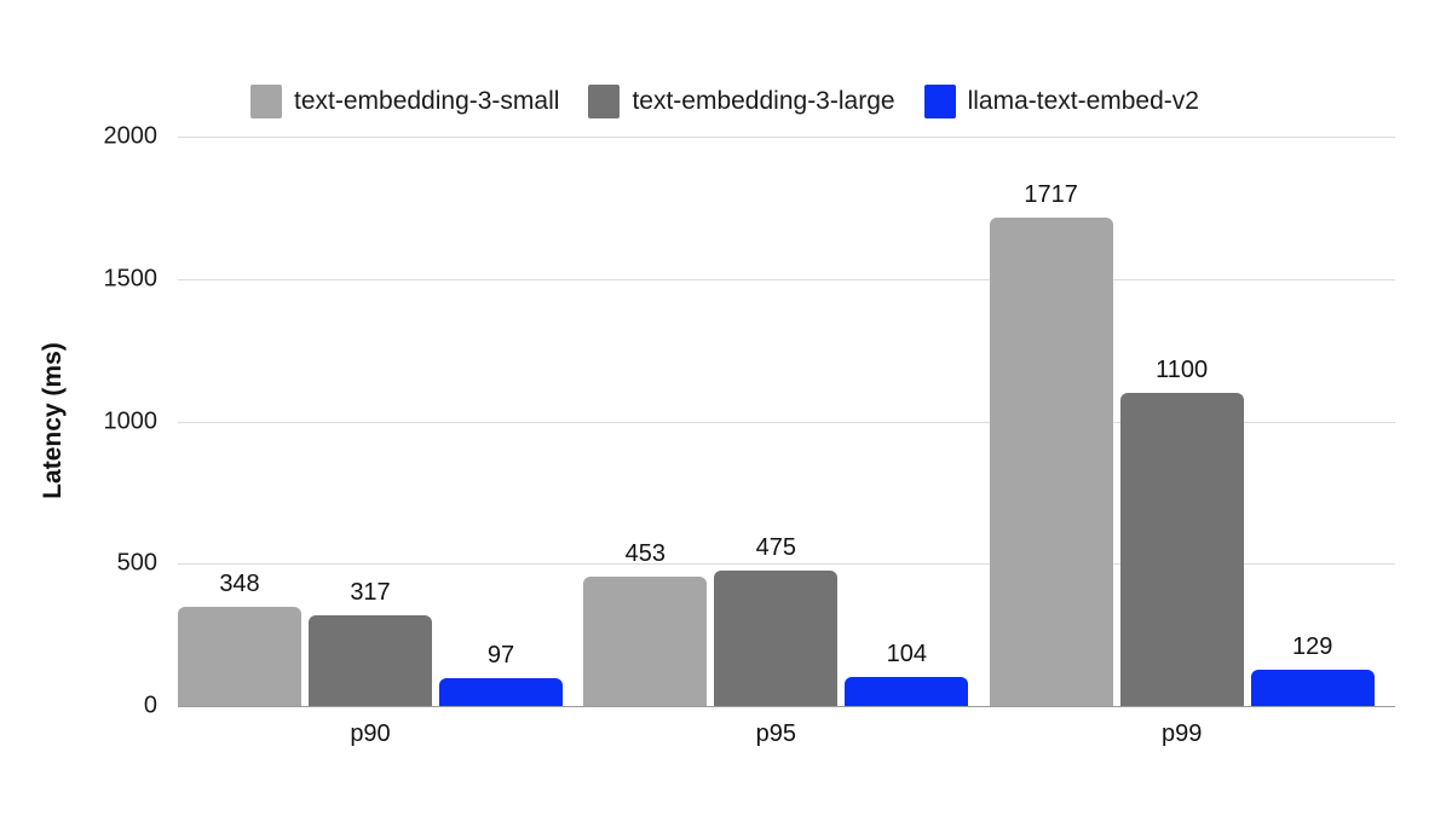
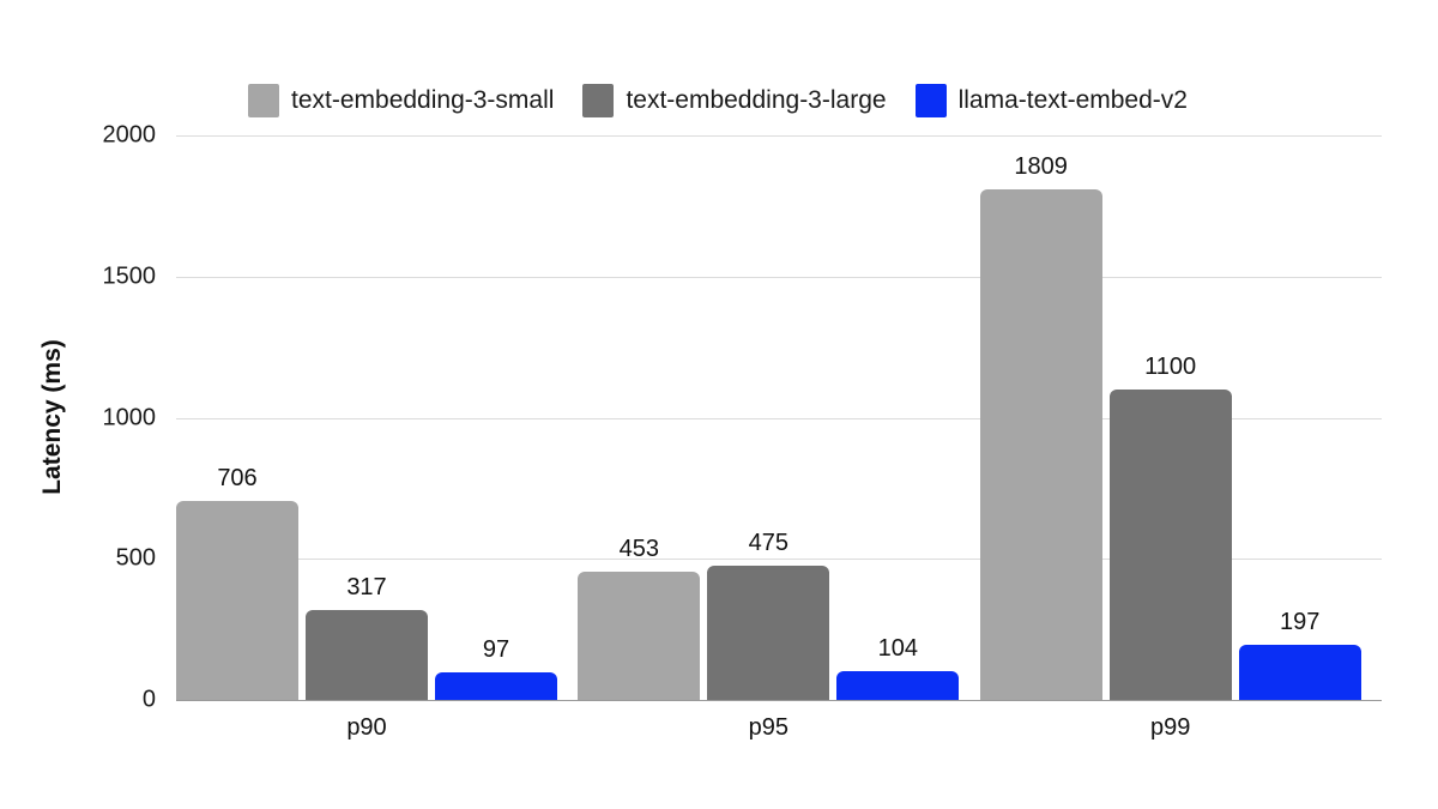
text-embedding-3-small/p90: 348 -> 706
text-embedding-3-small/p99: 1717 -> 1809
llama-text-embed-v2/p99: 129 -> 197
